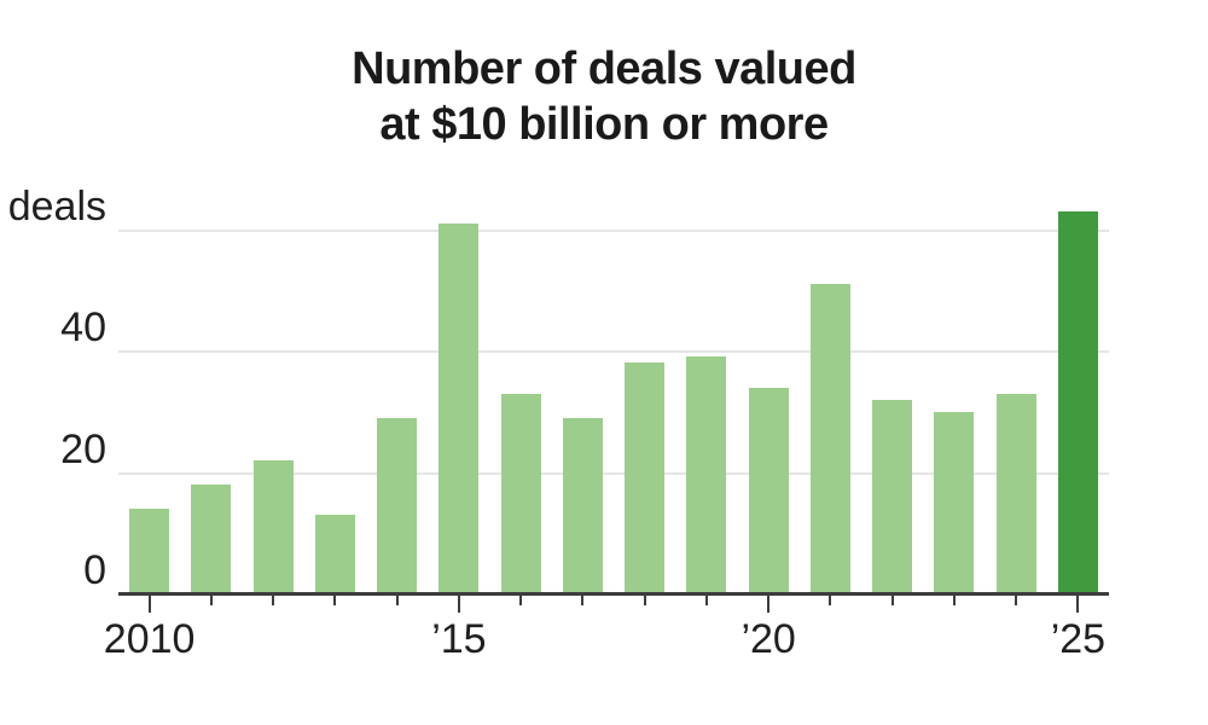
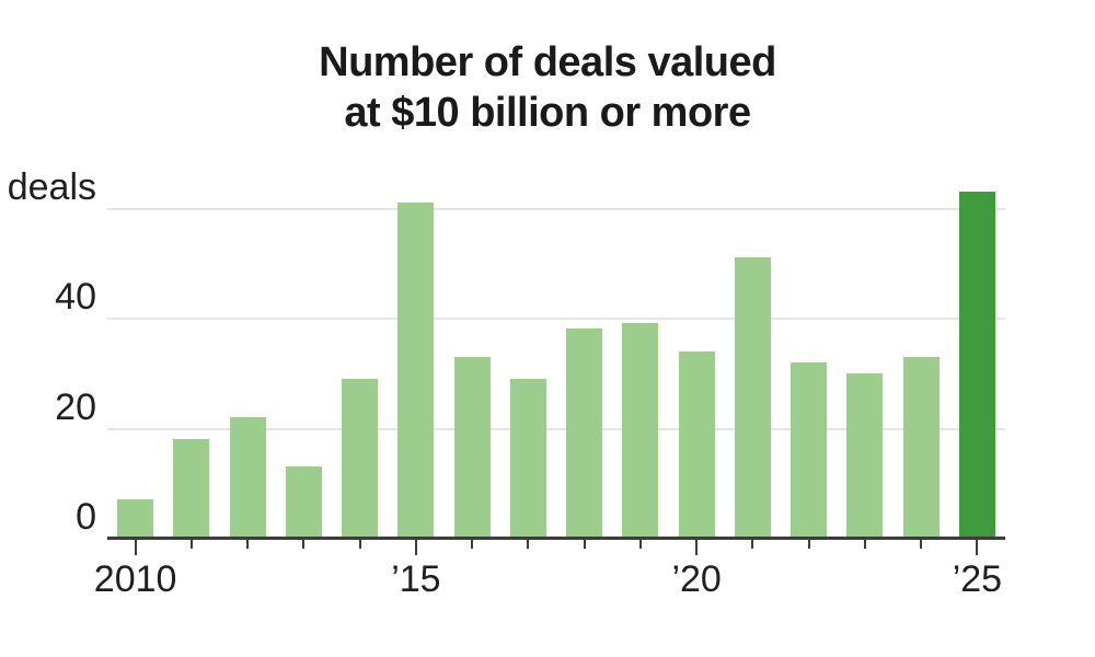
2010: 14 -> 7
